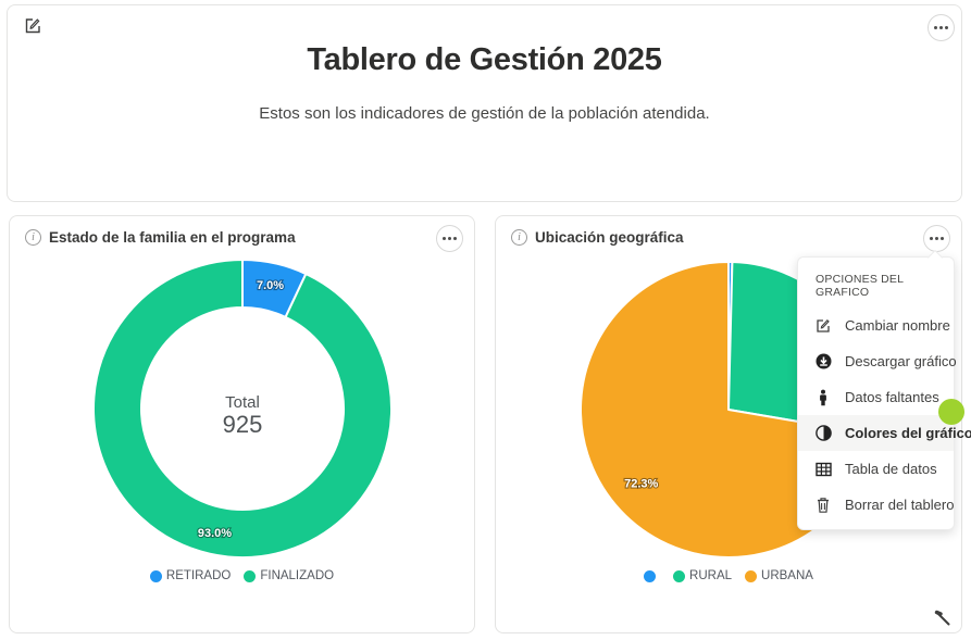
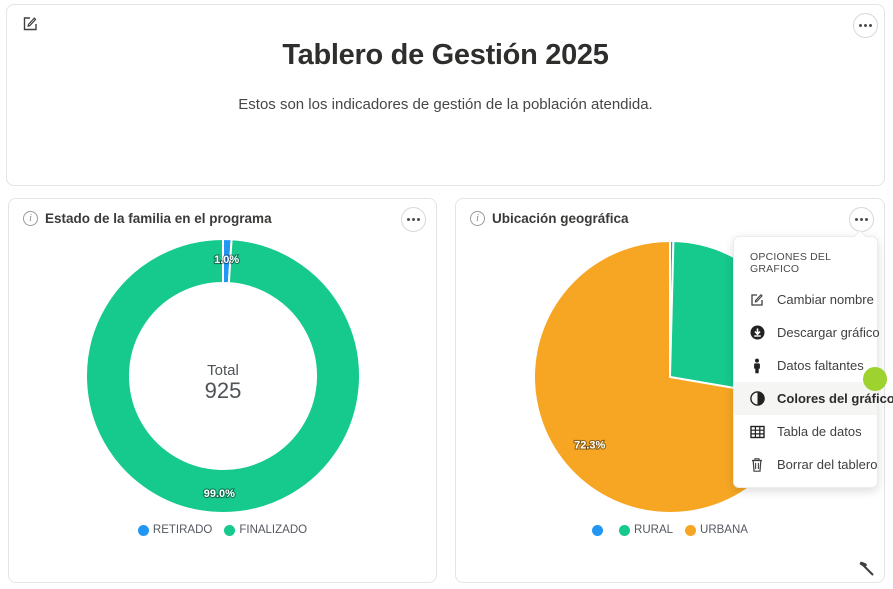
Estado de la familia en el programa/RETIRADO: 7.0% -> 1.0%
Estado de la familia en el programa/FINALIZADO: 93.0% -> 99.0%
